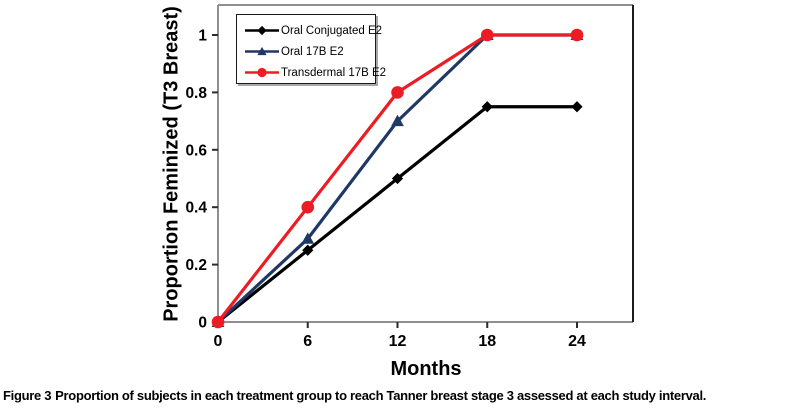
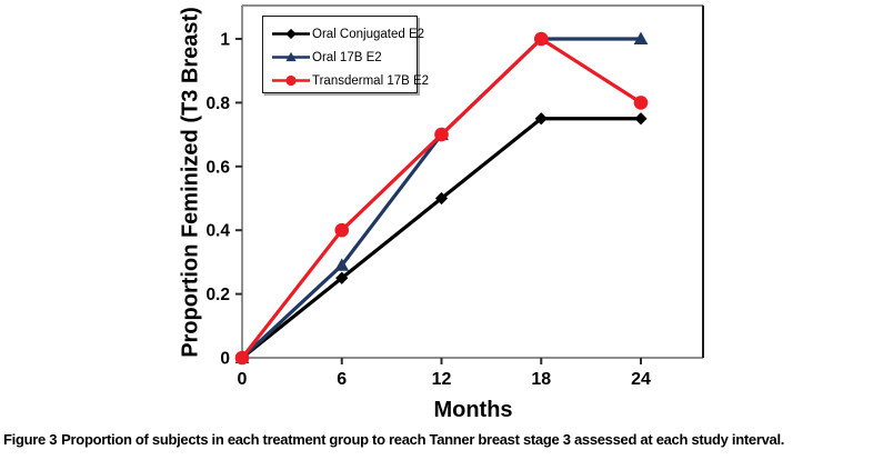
Transdermal 17B E2/12: 0.8 -> 0.7
Transdermal 17B E2/24: 1.0 -> 0.8
